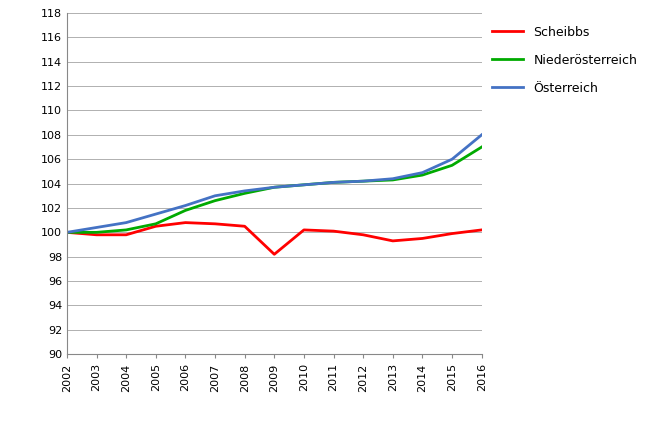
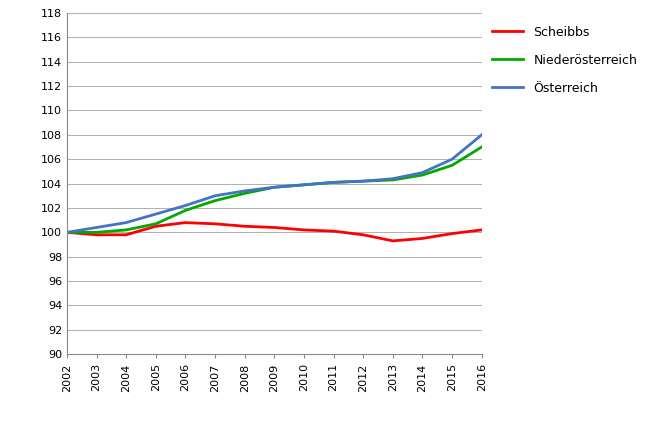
Scheibbs/2009: 98.2 -> 100.4
